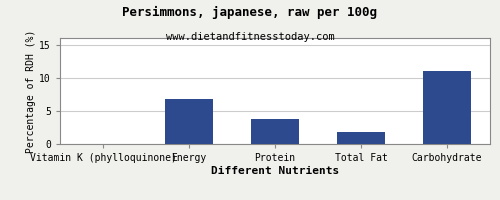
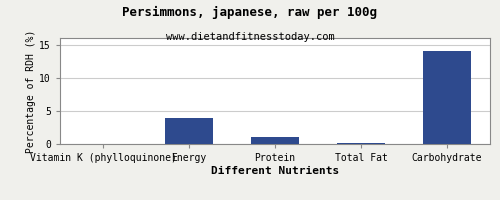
Energy: 6.8 -> 4.0
Protein: 3.8 -> 1.1
Total Fat: 1.8 -> 0.1
Carbohydrate: 11.0 -> 14.0
